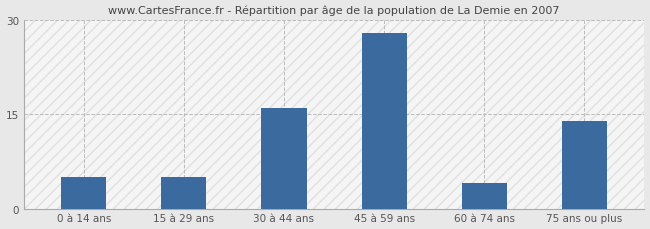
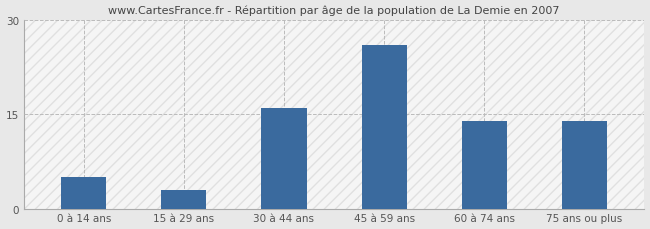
15 à 29 ans: 5 -> 3
45 à 59 ans: 28 -> 26
60 à 74 ans: 4 -> 14
